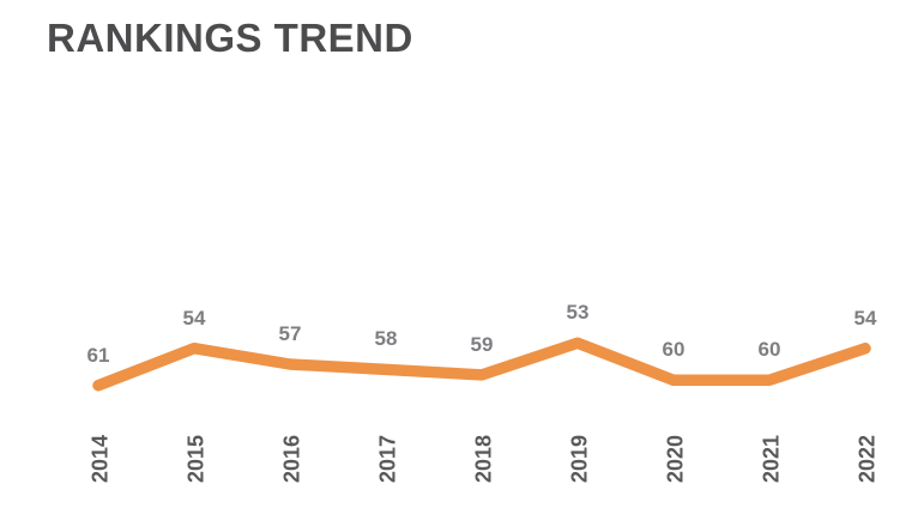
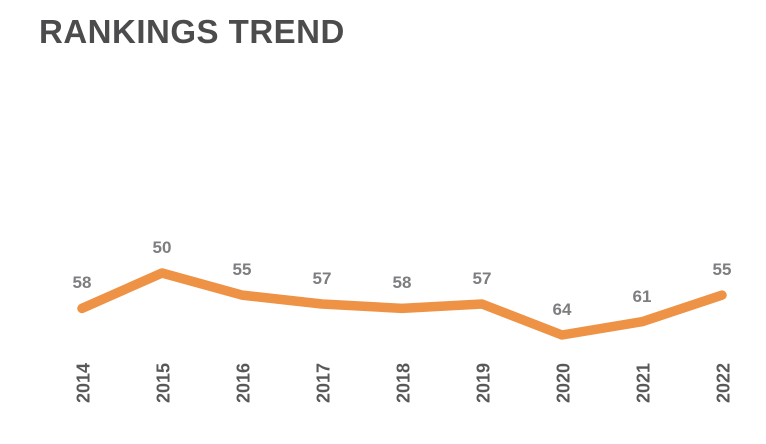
2014: 61 -> 58
2015: 54 -> 50
2016: 57 -> 55
2017: 58 -> 57
2018: 59 -> 58
2019: 53 -> 57
2020: 60 -> 64
2021: 60 -> 61
2022: 54 -> 55
